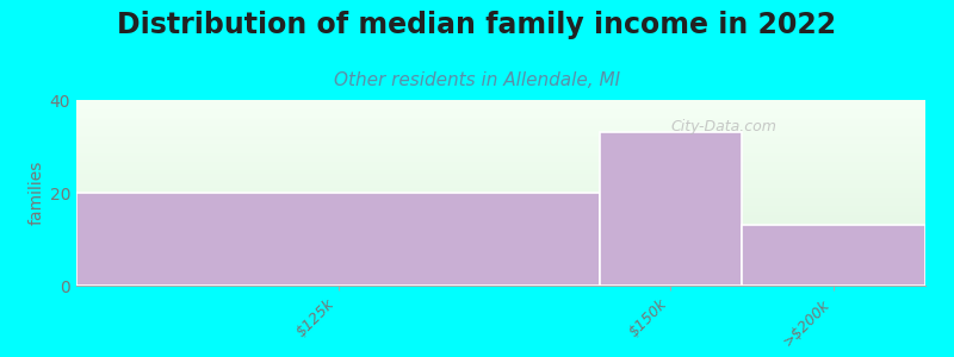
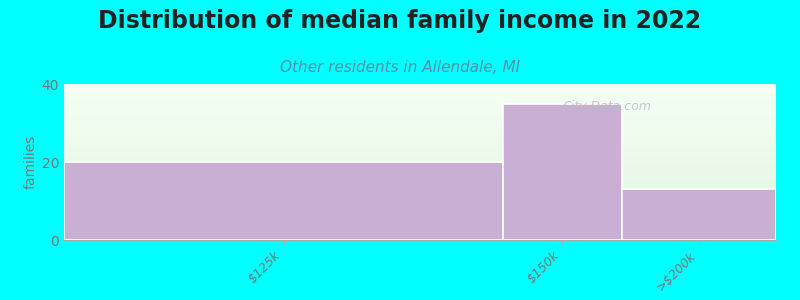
$150k: 33 -> 35
